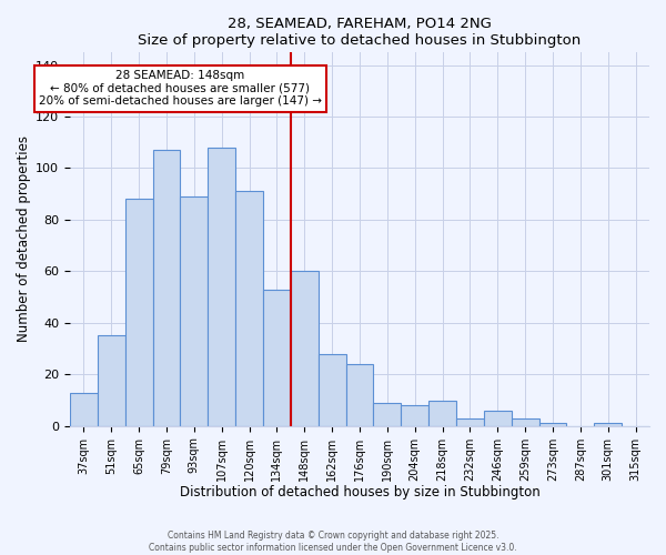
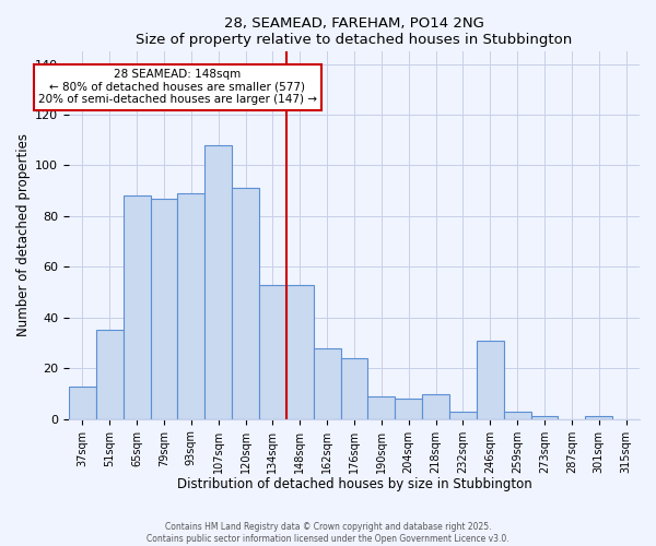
79sqm: 107 -> 87
148sqm: 60 -> 53
246sqm: 6 -> 31
